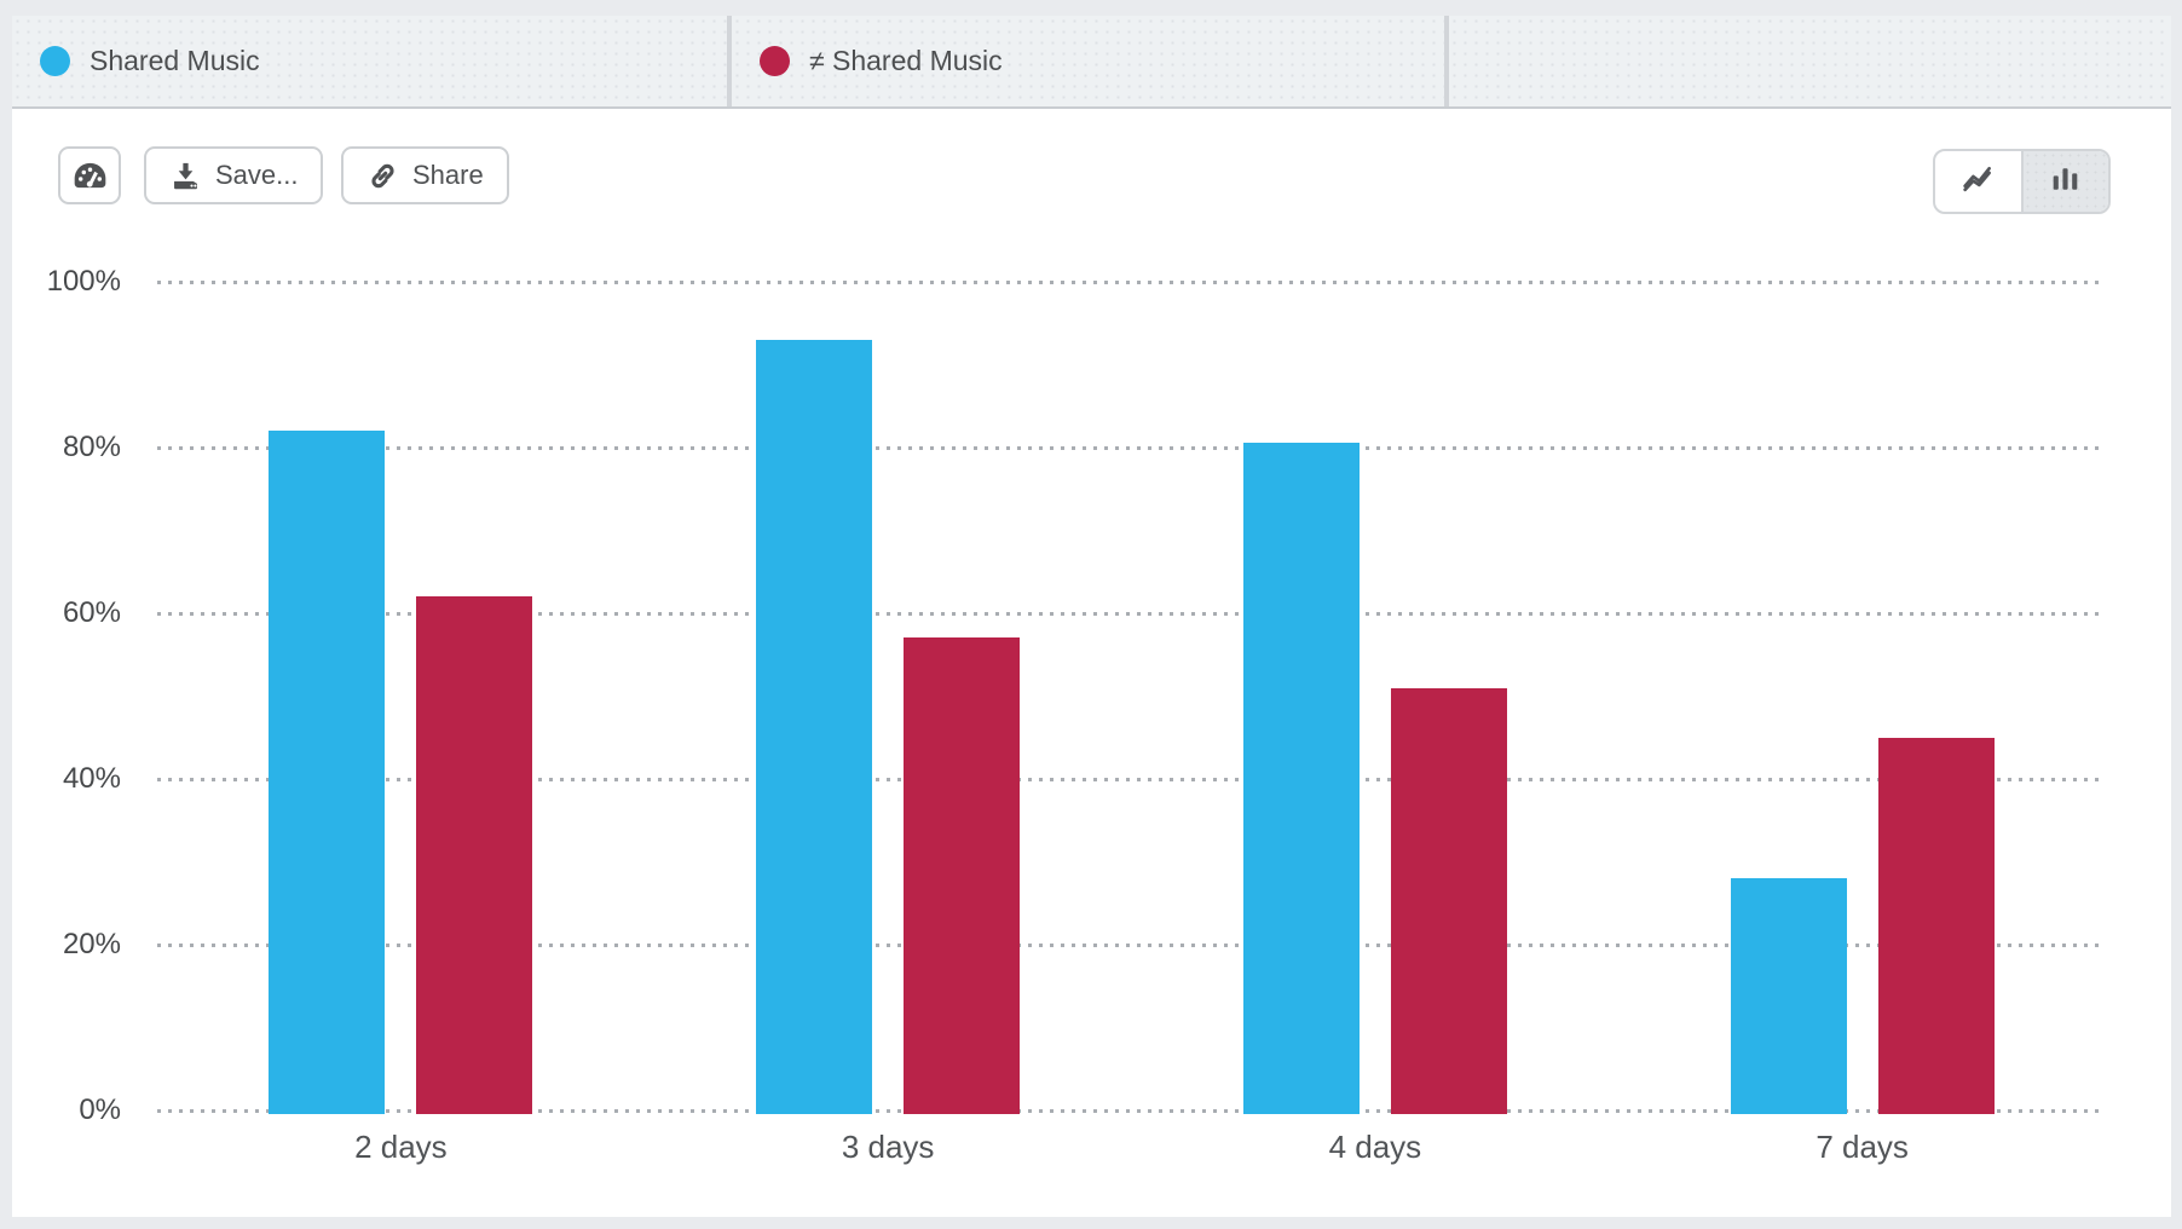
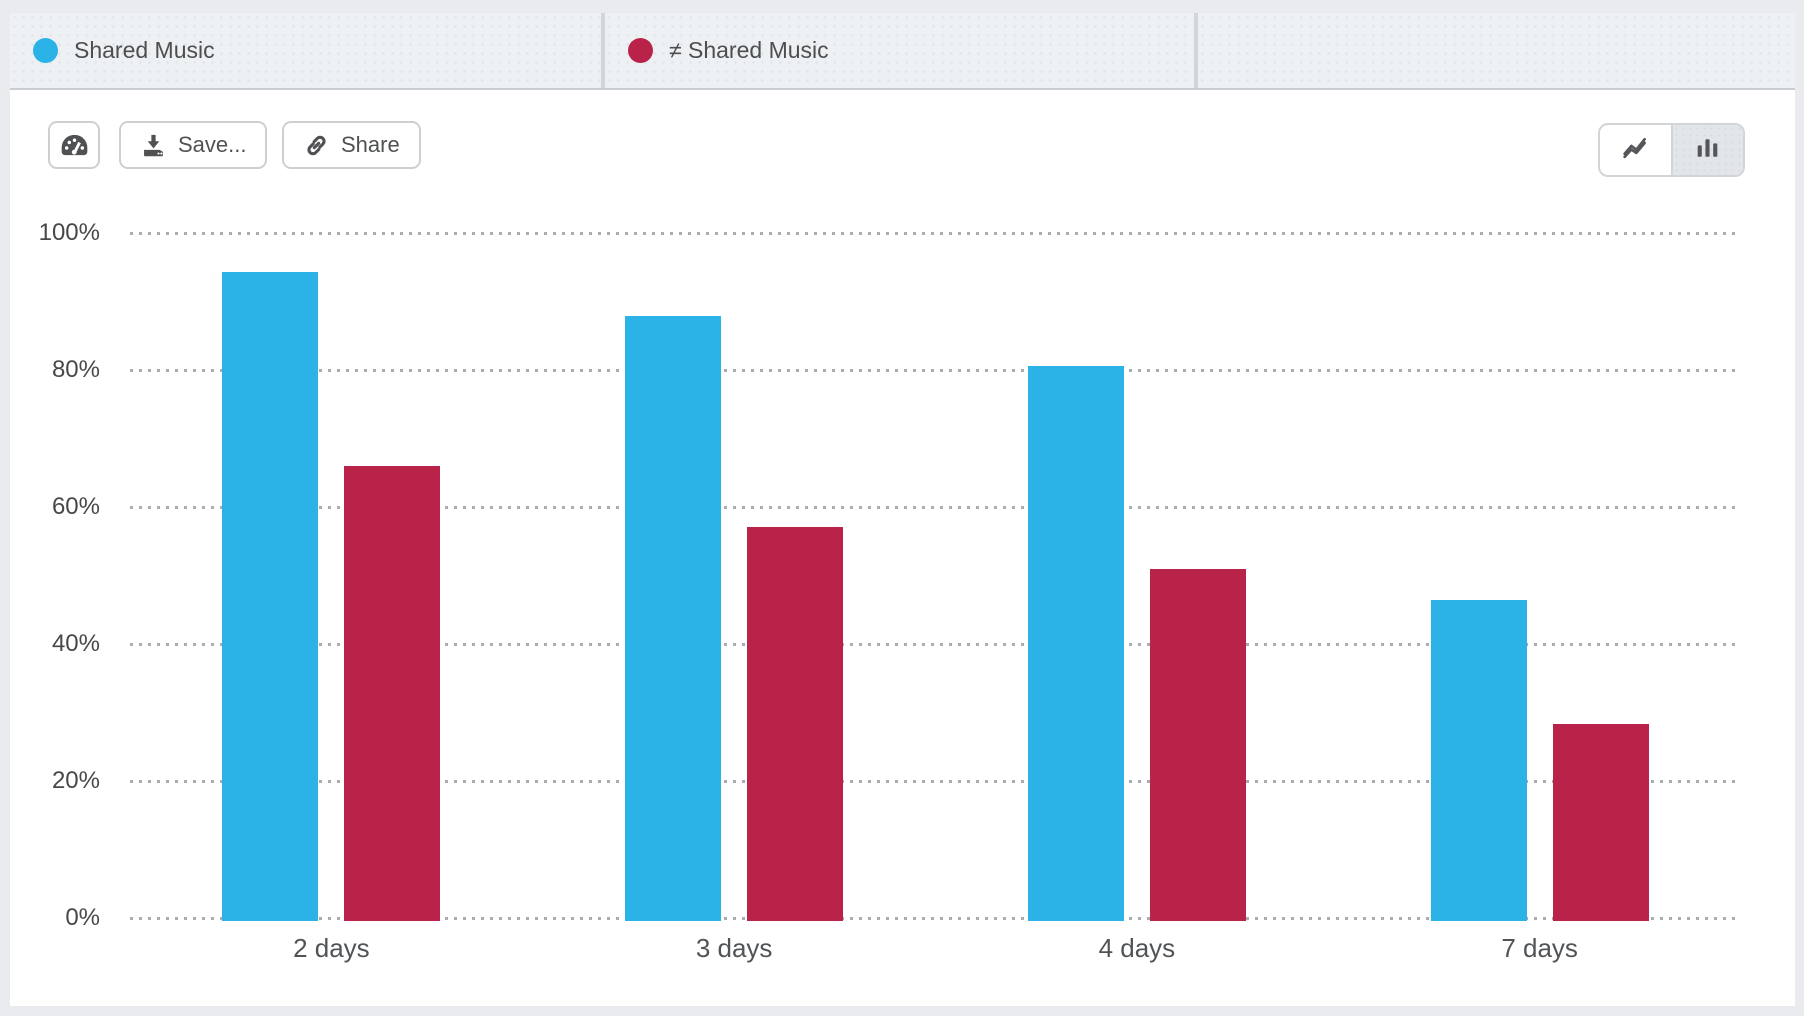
Shared Music/2 days: 82% -> 94%
≠ Shared Music/2 days: 62% -> 66%
Shared Music/3 days: 93% -> 88%
Shared Music/7 days: 28% -> 46%
≠ Shared Music/7 days: 45% -> 28%
